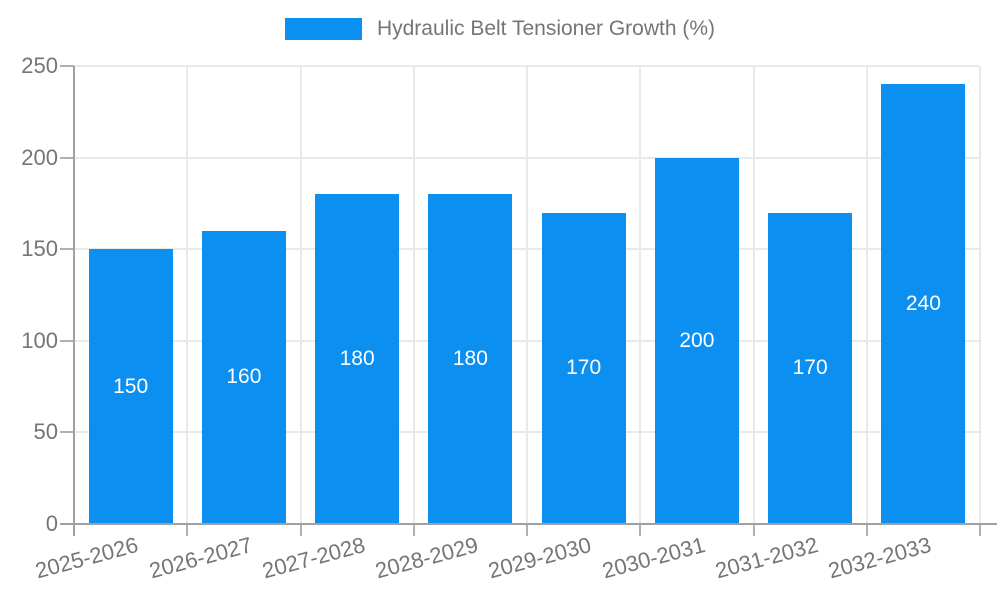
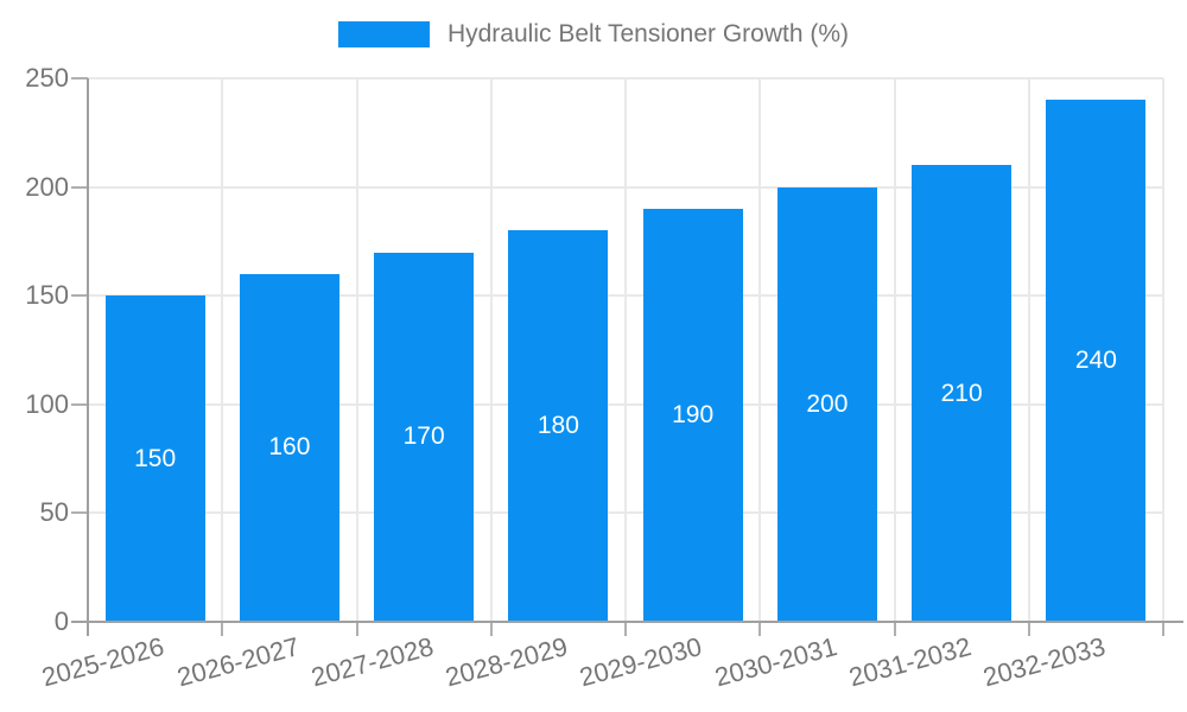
2027-2028: 180 -> 170
2029-2030: 170 -> 190
2031-2032: 170 -> 210
